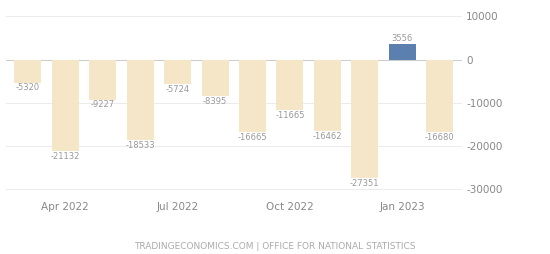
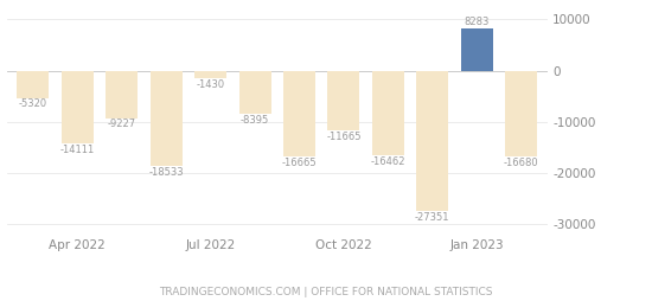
Apr 2022: -21132 -> -14111
Jul 2022: -5724 -> -1430
Jan 2023: 3556 -> 8283
